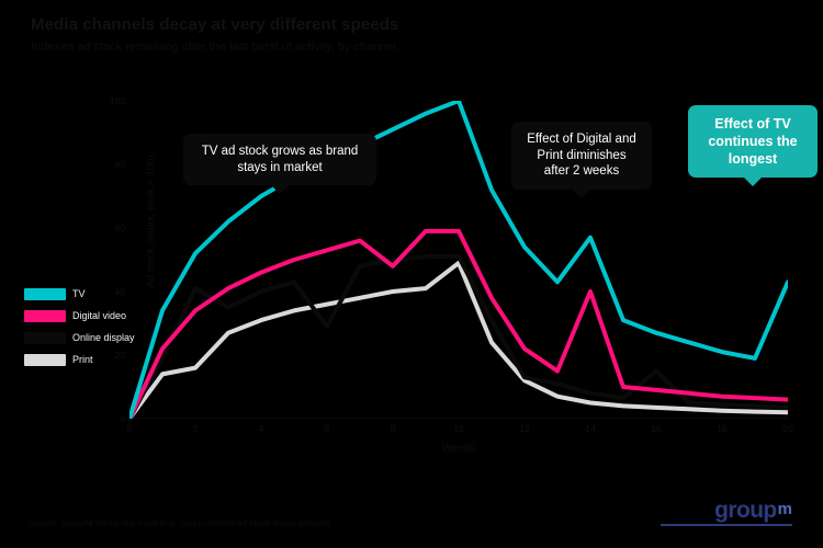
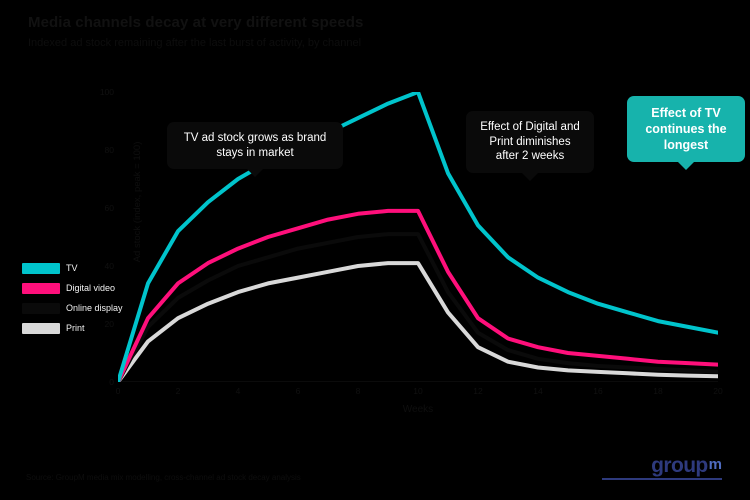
Online display/2: 41 -> 29
Print/2: 16 -> 22
Online display/6: 29 -> 46
Digital video/8: 48 -> 58
Print/10: 49 -> 41
Online display/12: 13 -> 17
TV/14: 57 -> 36
Digital video/14: 40 -> 12
Online display/16: 15 -> 6
TV/20: 43 -> 17
